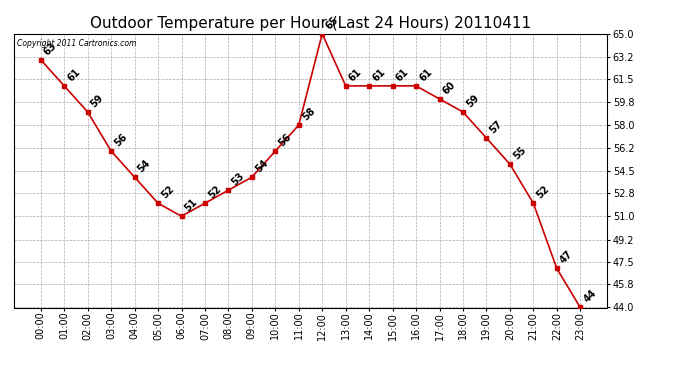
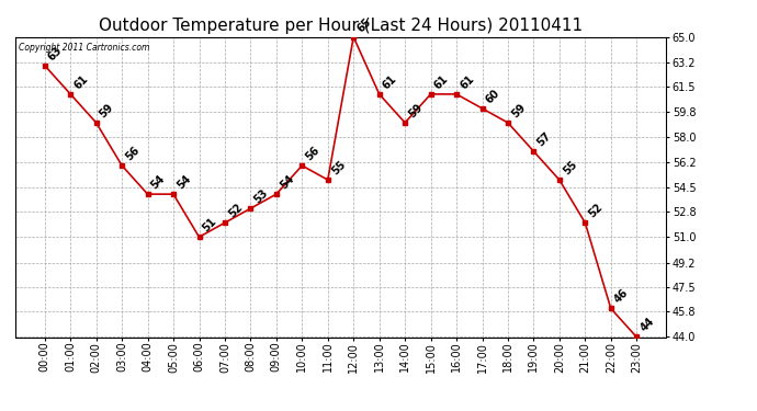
05:00: 52 -> 54
11:00: 58 -> 55
14:00: 61 -> 59
22:00: 47 -> 46
